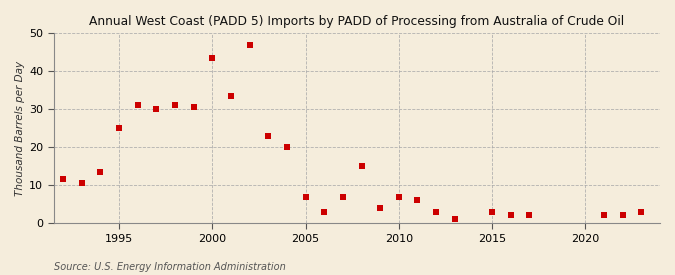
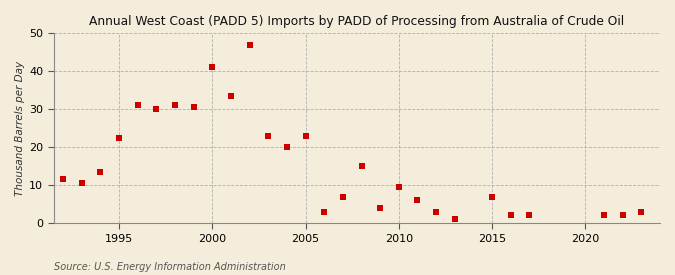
1995: 25.0 -> 22.5
2000: 43.5 -> 41.0
2005: 7.0 -> 23.0
2010: 7.0 -> 9.5
2015: 3.0 -> 7.0
